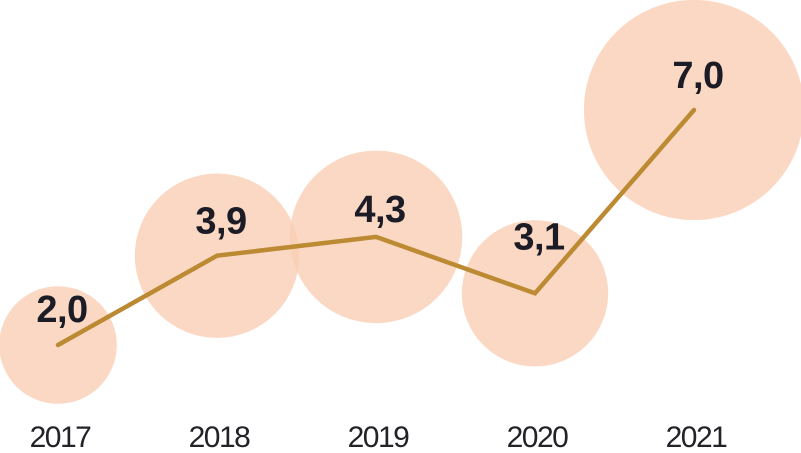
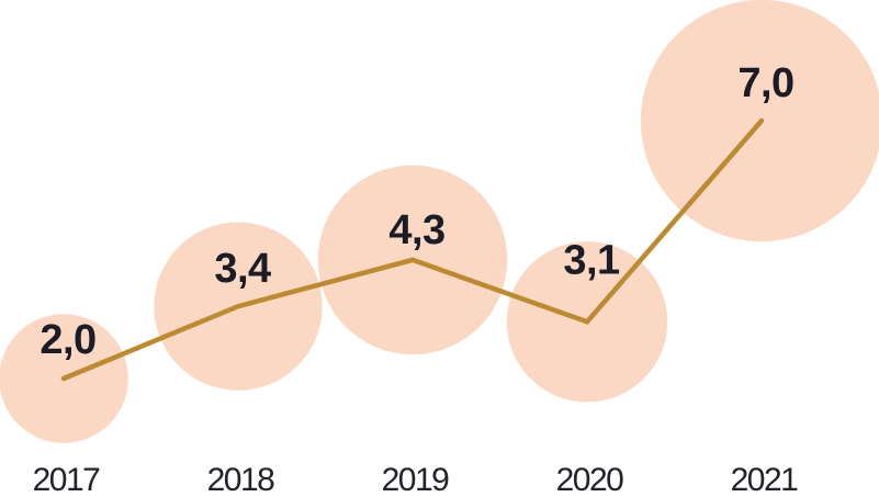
2018: 3,9 -> 3,4
